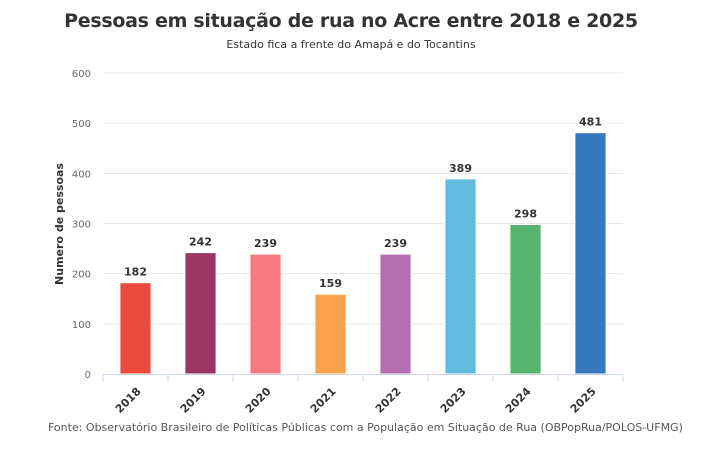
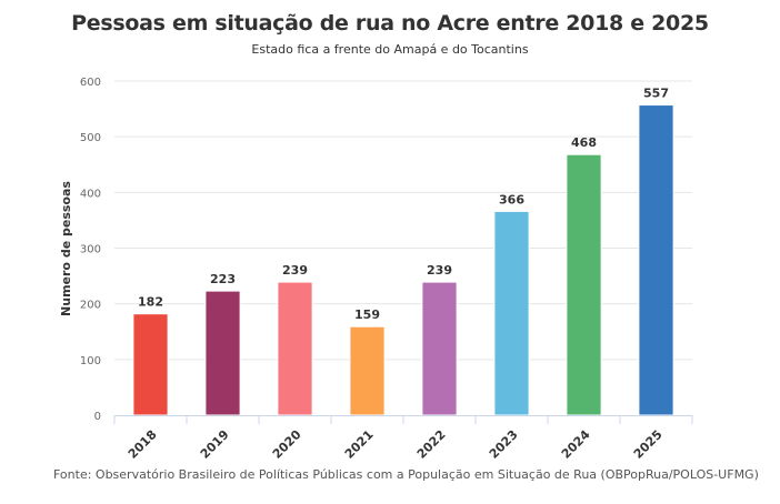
2019: 242 -> 223
2023: 389 -> 366
2024: 298 -> 468
2025: 481 -> 557
